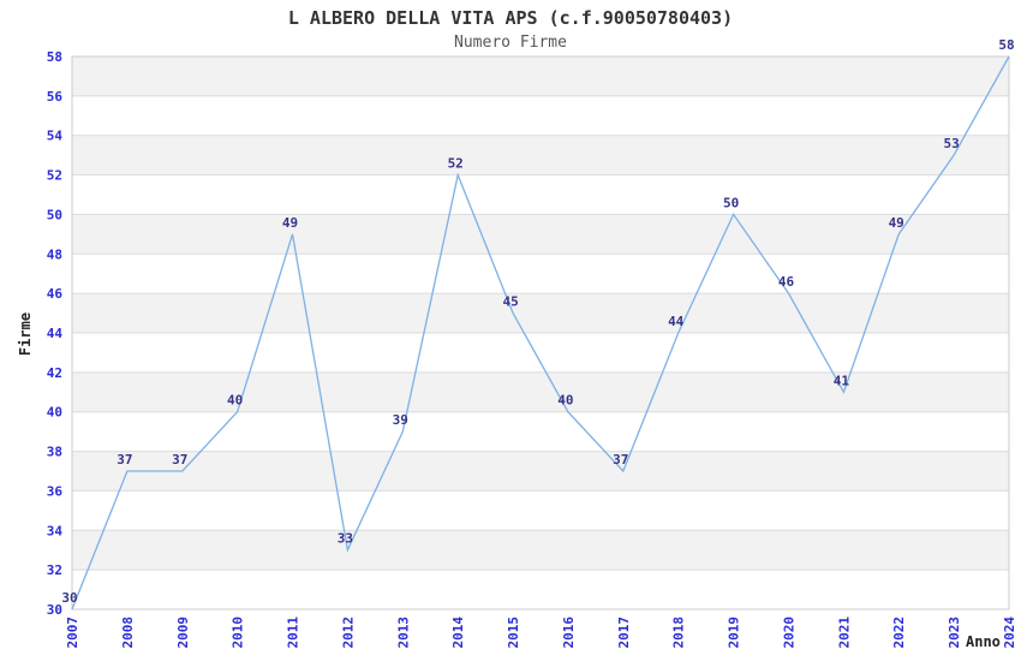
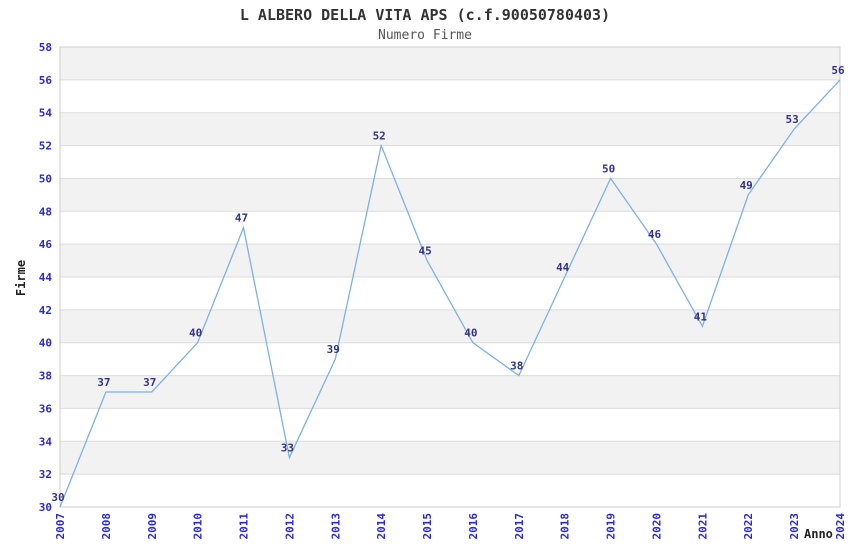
2011: 49 -> 47
2017: 37 -> 38
2024: 58 -> 56
